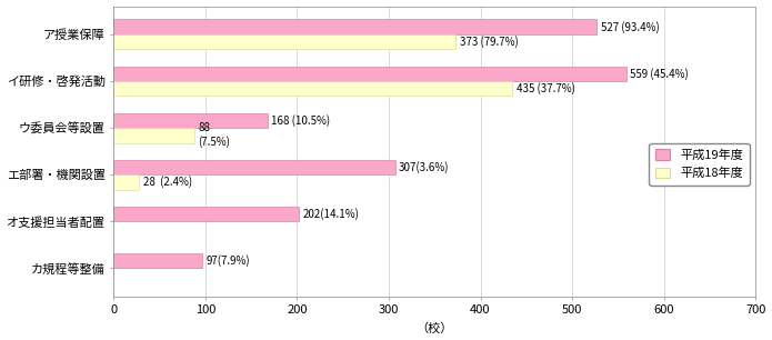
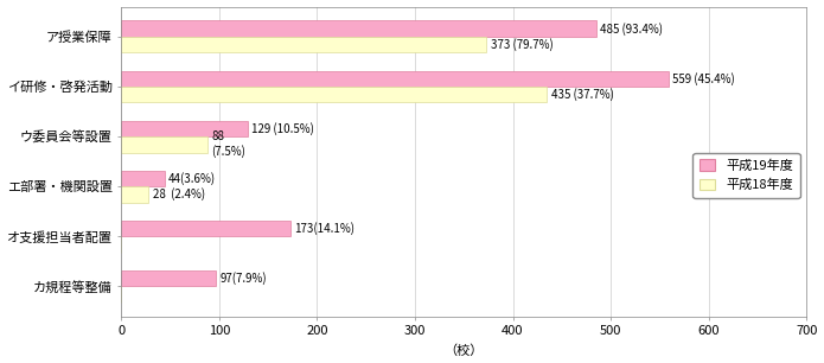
平成19年度/ア授業保障: 527 -> 485
平成19年度/ウ委員会等設置: 168 -> 129
平成19年度/エ部署・機関設置: 307 -> 44
平成19年度/オ支援担当者配置: 202 -> 173
